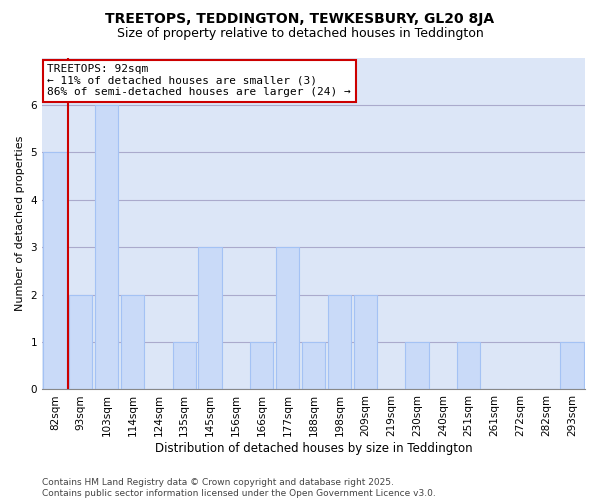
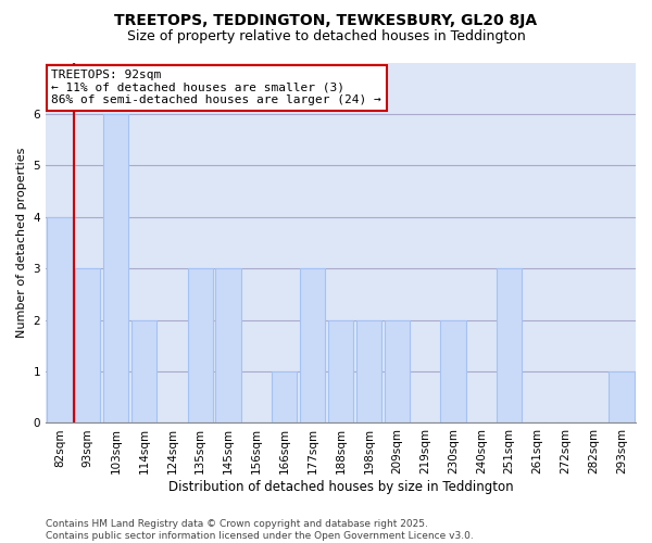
82sqm: 5 -> 4
93sqm: 2 -> 3
135sqm: 1 -> 3
188sqm: 1 -> 2
230sqm: 1 -> 2
251sqm: 1 -> 3
